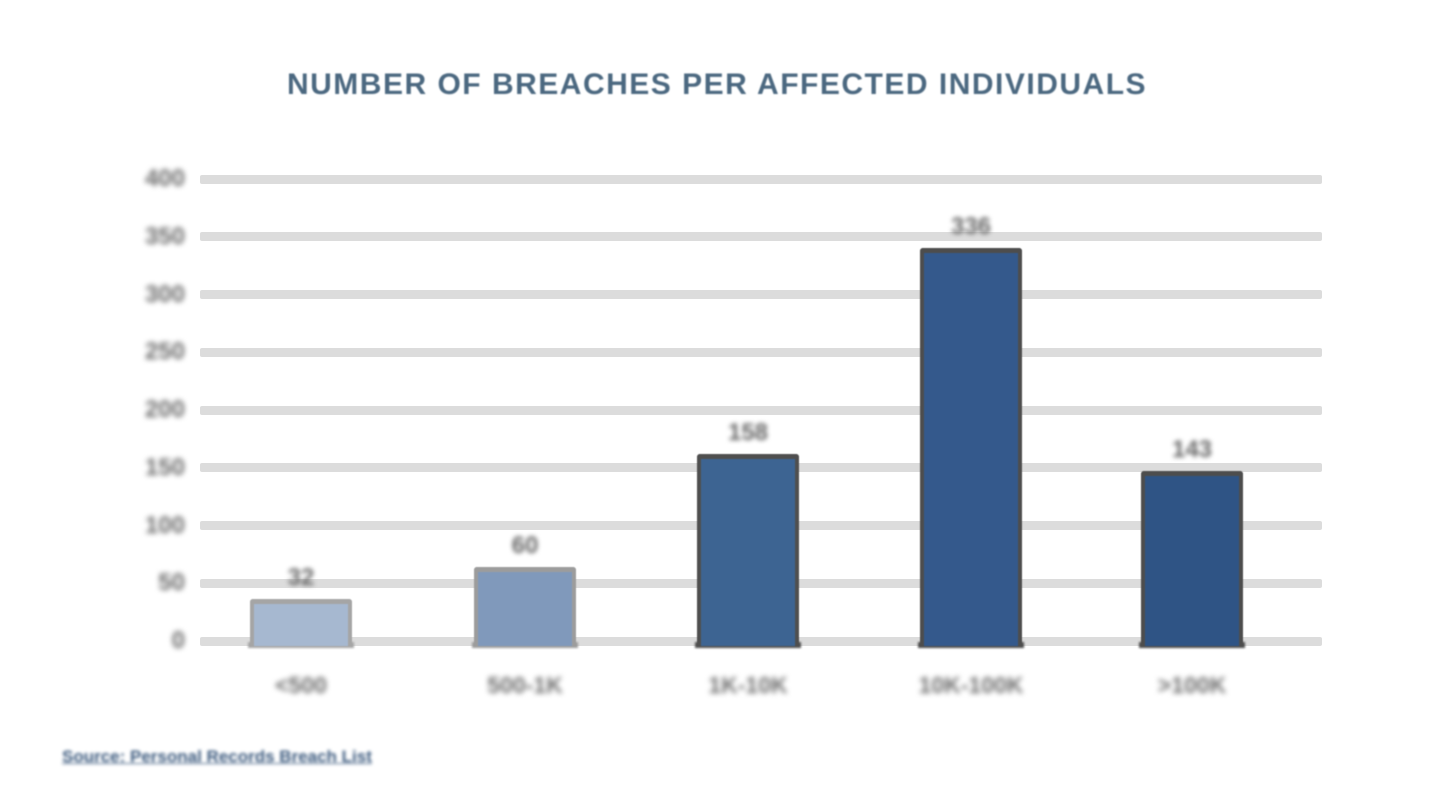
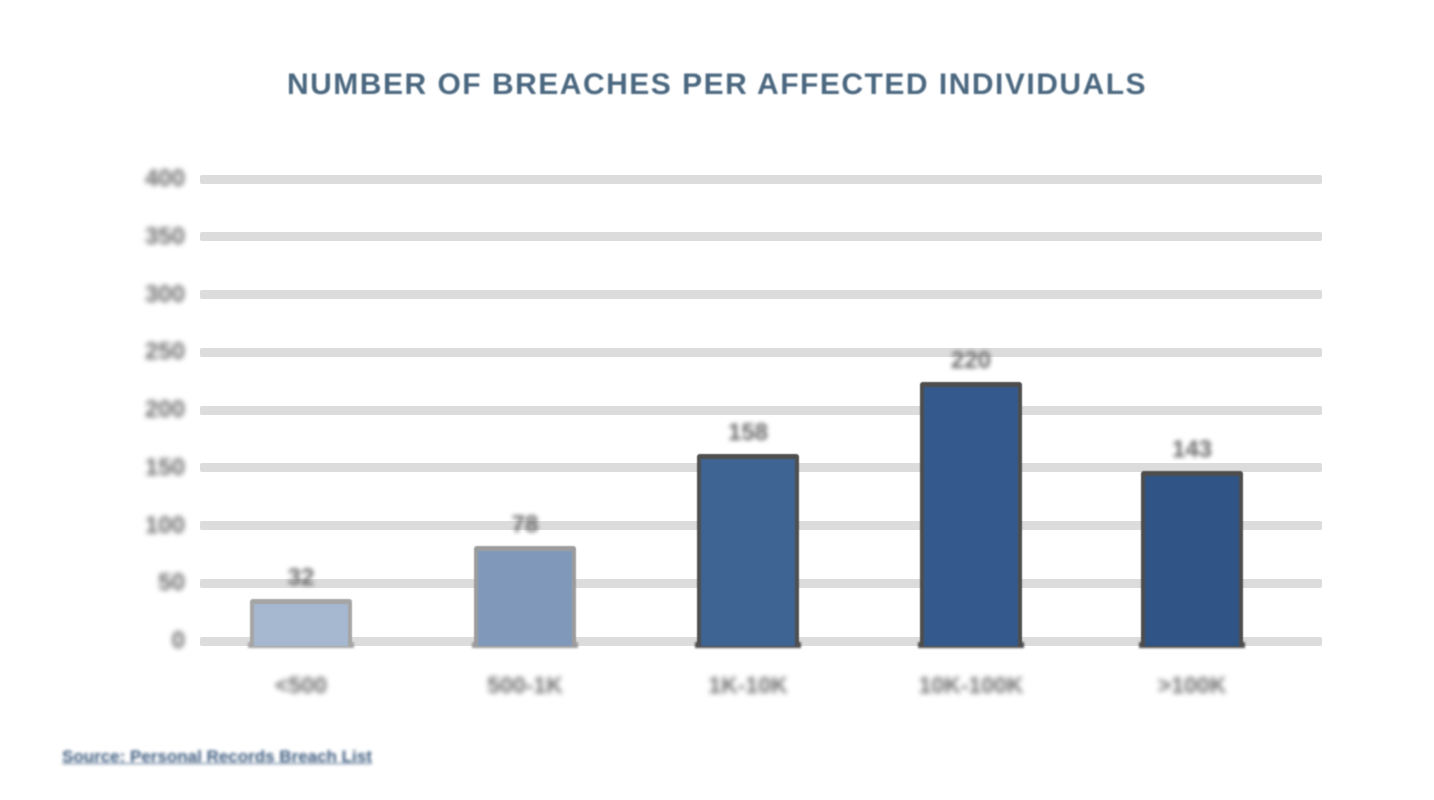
500-1K: 60 -> 78
10K-100K: 336 -> 220
